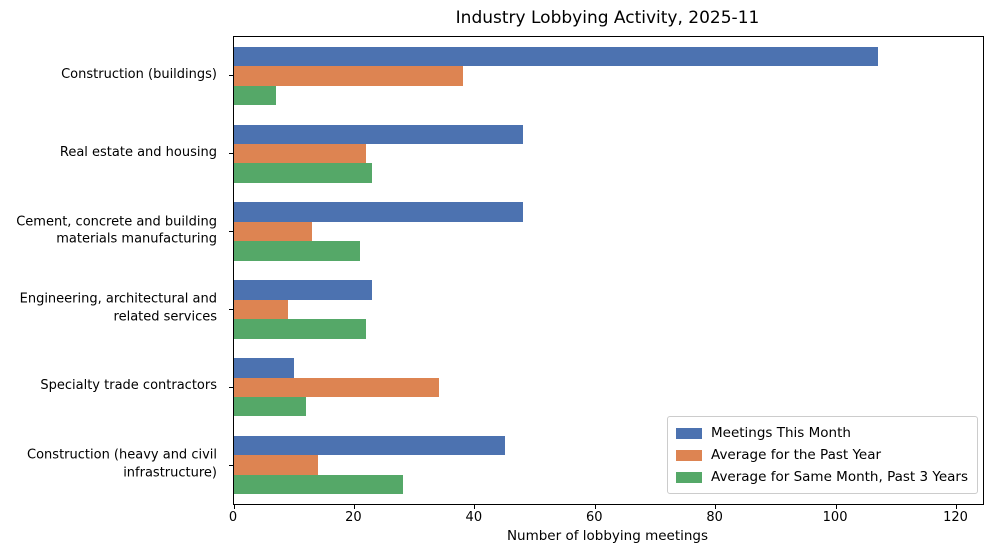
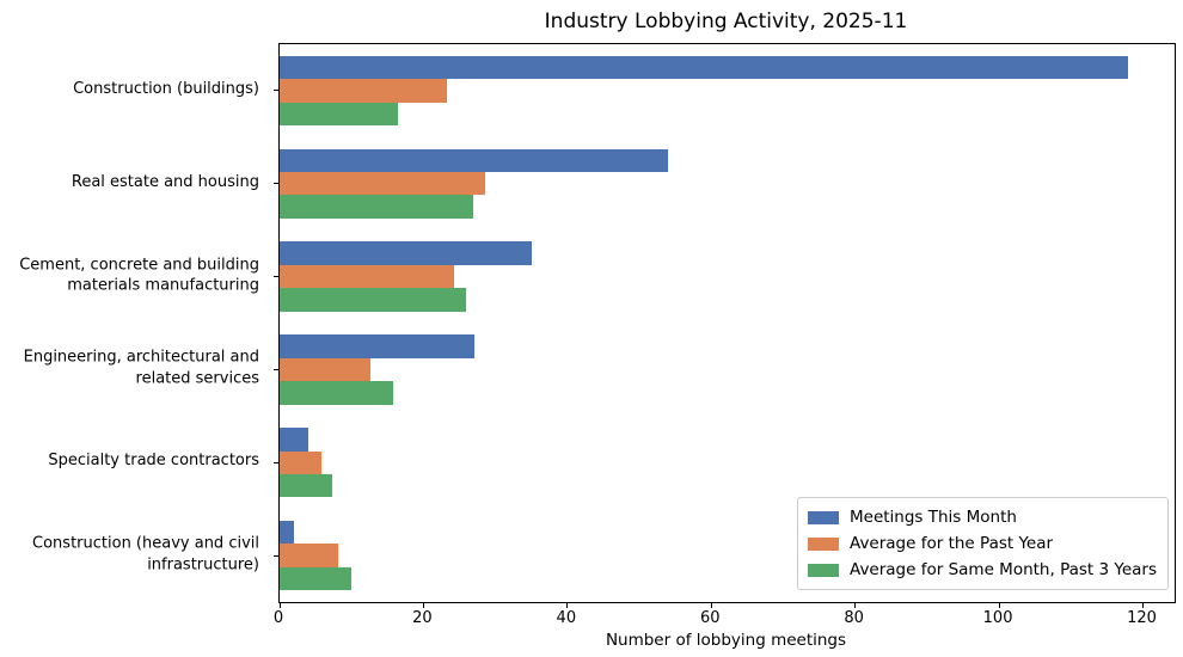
Meetings This Month/Construction (buildings): 107 -> 118
Average for the Past Year/Construction (buildings): 38 -> 23
Average for Same Month, Past 3 Years/Construction (buildings): 7 -> 16
Meetings This Month/Real estate and housing: 48 -> 54
Average for the Past Year/Real estate and housing: 22 -> 29
Average for Same Month, Past 3 Years/Real estate and housing: 23 -> 27
Meetings This Month/Cement, concrete and building materials manufacturing: 48 -> 35
Average for the Past Year/Cement, concrete and building materials manufacturing: 13 -> 24
Average for Same Month, Past 3 Years/Cement, concrete and building materials manufacturing: 21 -> 26
Meetings This Month/Engineering, architectural and related services: 23 -> 27
Average for the Past Year/Engineering, architectural and related services: 9 -> 13
Average for Same Month, Past 3 Years/Engineering, architectural and related services: 22 -> 16
Meetings This Month/Specialty trade contractors: 10 -> 4
Average for the Past Year/Specialty trade contractors: 34 -> 6
Average for Same Month, Past 3 Years/Specialty trade contractors: 12 -> 7
Meetings This Month/Construction (heavy and civil infrastructure): 45 -> 2
Average for the Past Year/Construction (heavy and civil infrastructure): 14 -> 8
Average for Same Month, Past 3 Years/Construction (heavy and civil infrastructure): 28 -> 10
